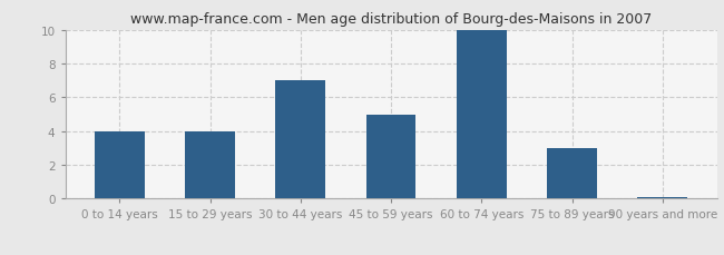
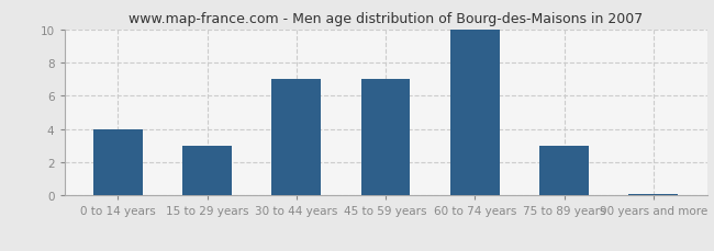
15 to 29 years: 4.0 -> 3.0
45 to 59 years: 5.0 -> 7.0
